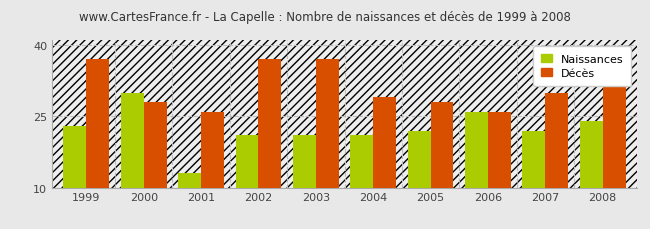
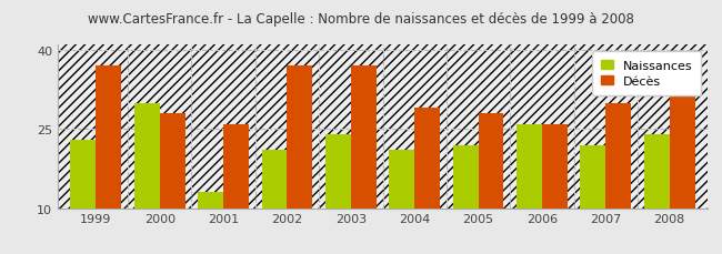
Naissances/2003: 21 -> 24
